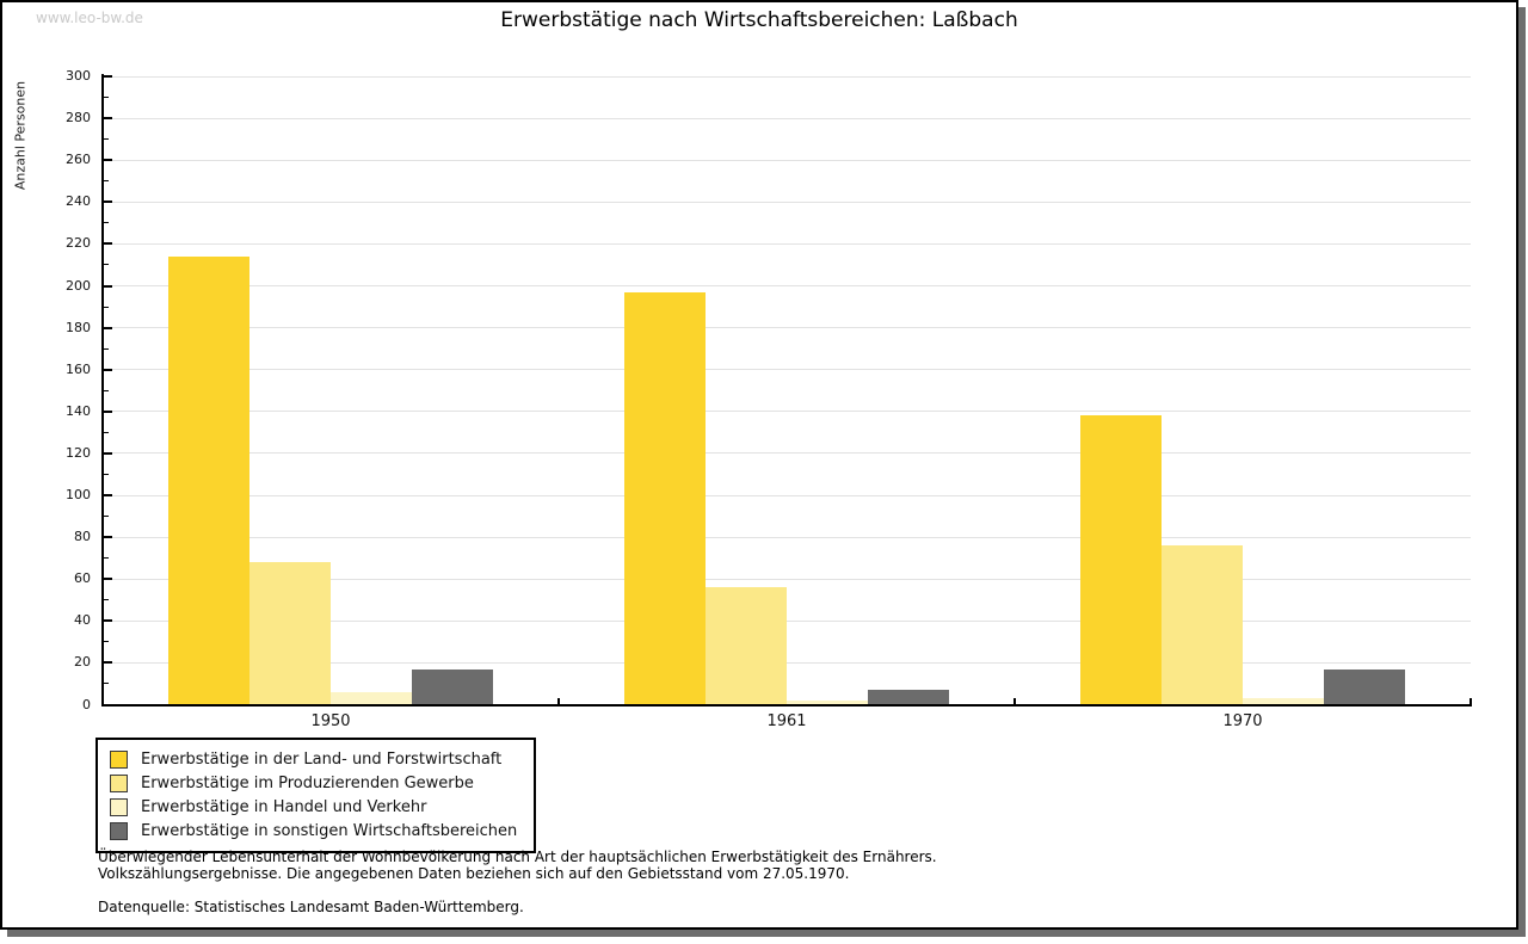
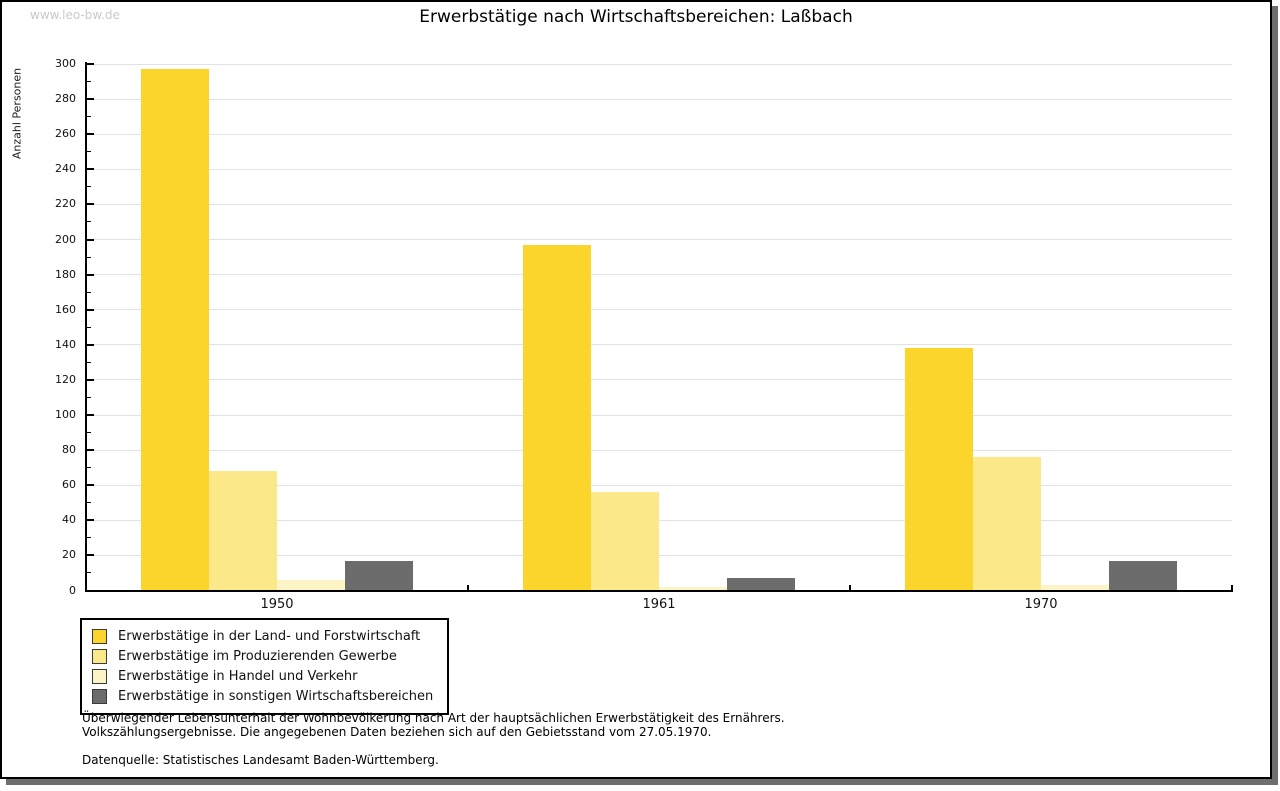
Erwerbstätige in der Land- und Forstwirtschaft/1950: 214 -> 297
